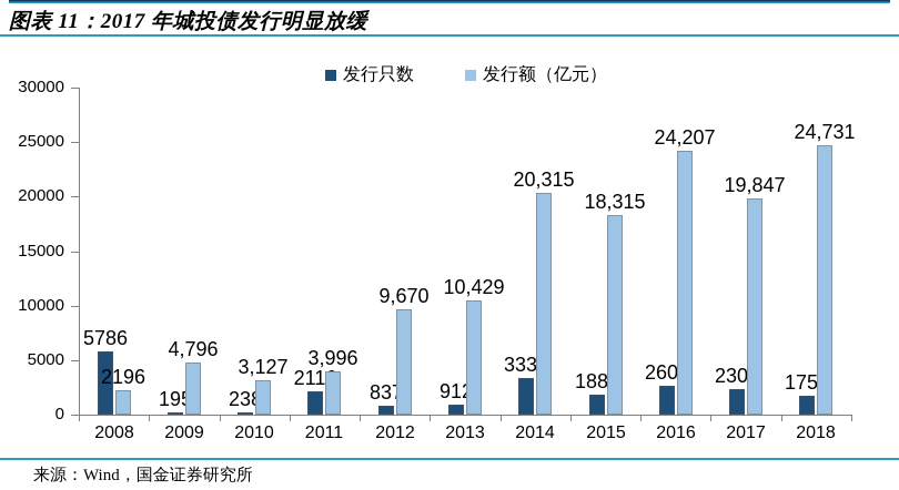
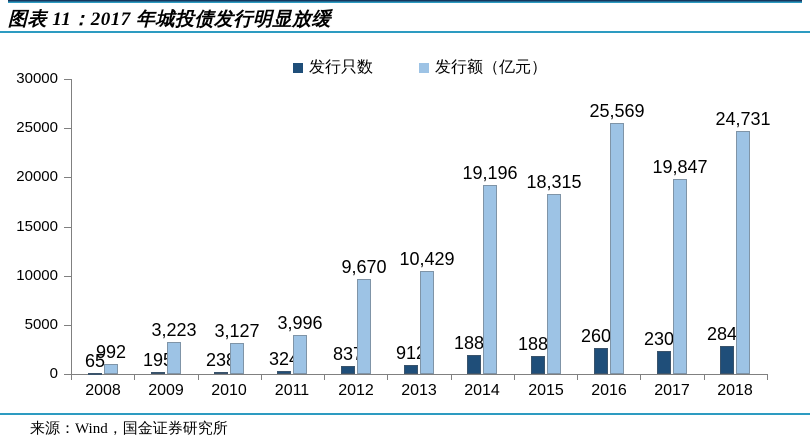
发行只数/2008: 5786 -> 65
发行额（亿元）/2008: 2196 -> 992
发行额（亿元）/2009: 4,796 -> 3,223
发行只数/2011: 2116 -> 324
发行只数/2014: 3330 -> 1882
发行额（亿元）/2014: 20,315 -> 19,196
发行额（亿元）/2016: 24,207 -> 25,569
发行只数/2018: 1752 -> 2846
